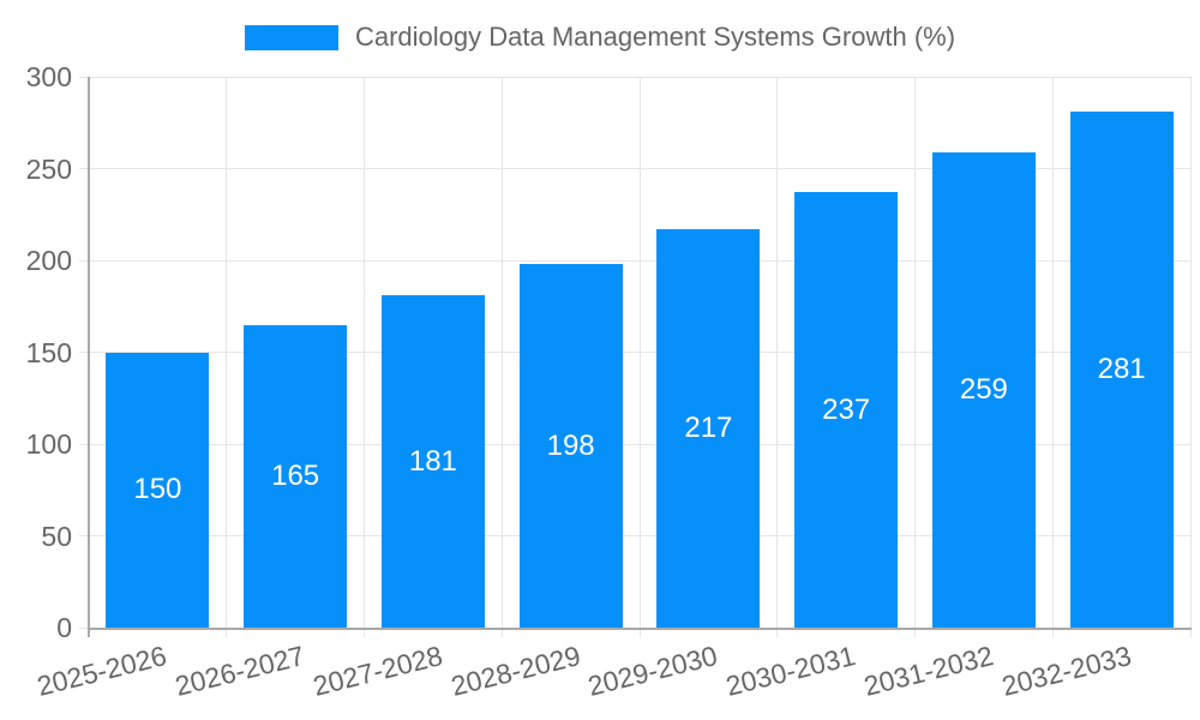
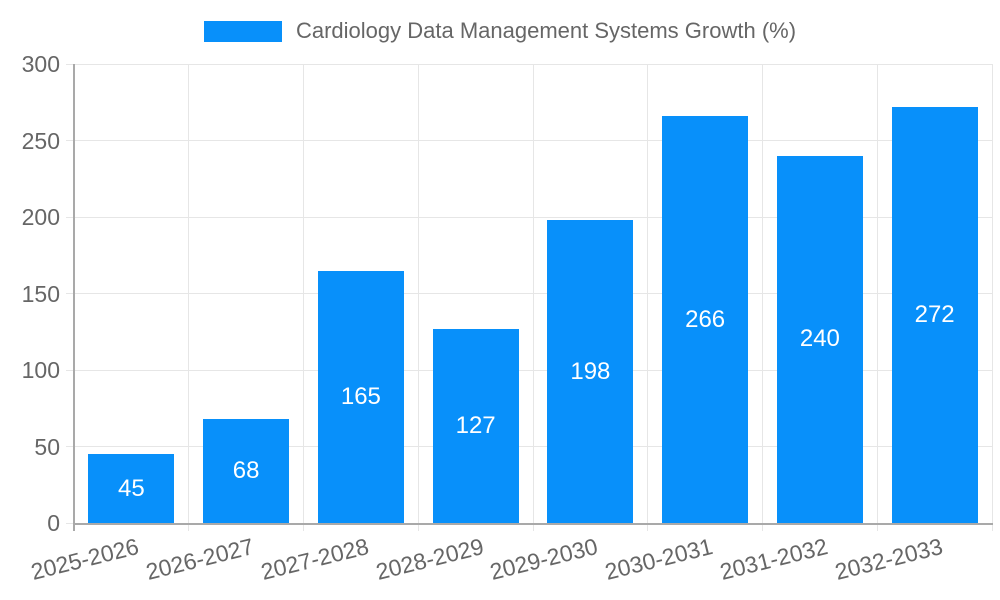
2025-2026: 150 -> 45
2026-2027: 165 -> 68
2027-2028: 181 -> 165
2028-2029: 198 -> 127
2029-2030: 217 -> 198
2030-2031: 237 -> 266
2031-2032: 259 -> 240
2032-2033: 281 -> 272
